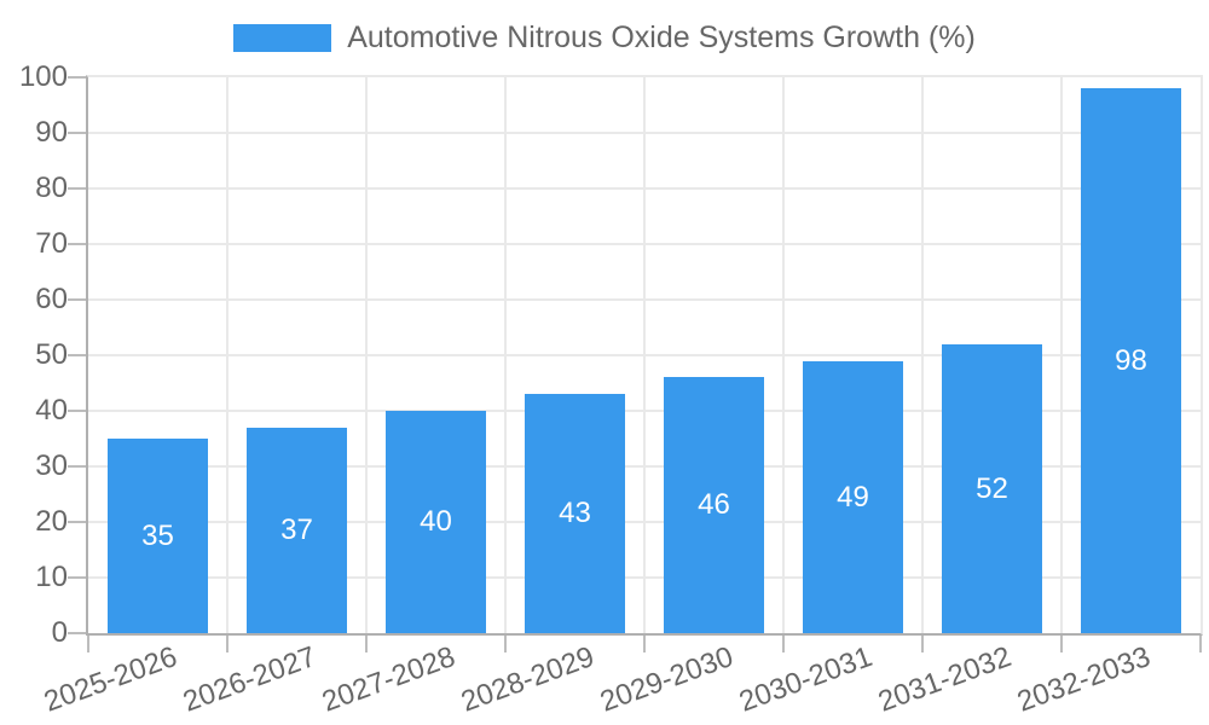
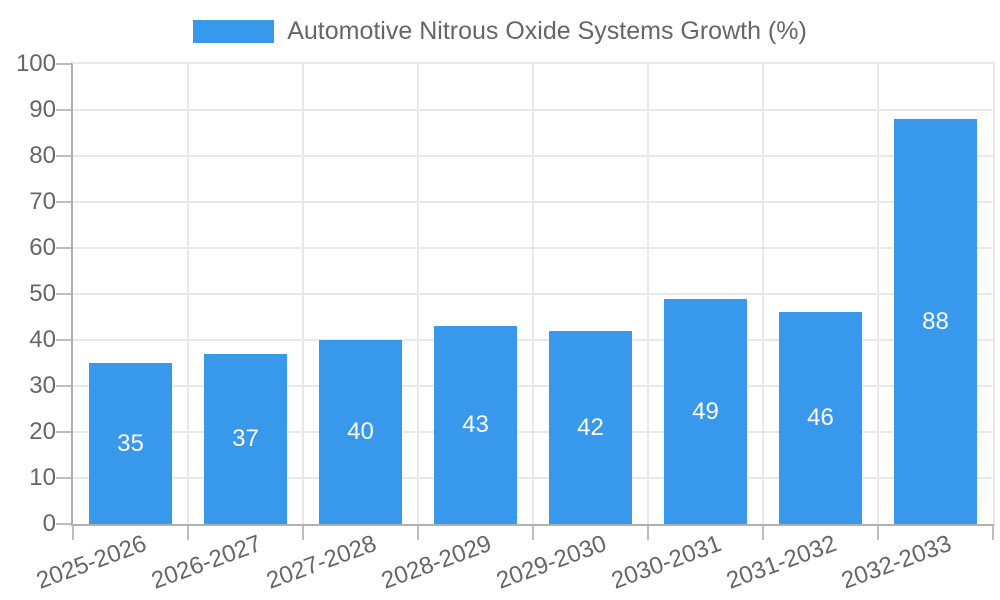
2029-2030: 46 -> 42
2031-2032: 52 -> 46
2032-2033: 98 -> 88
